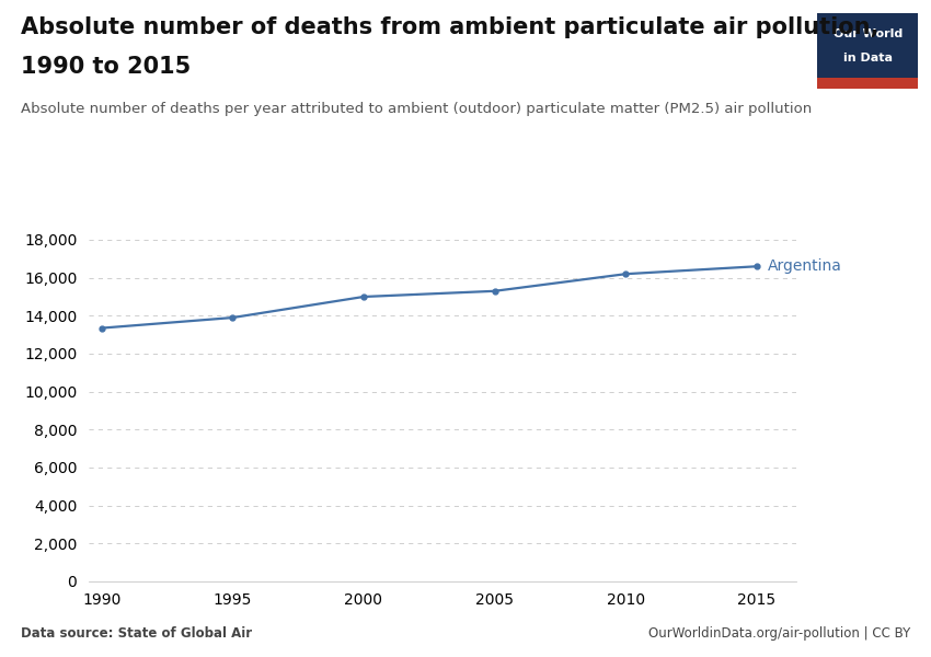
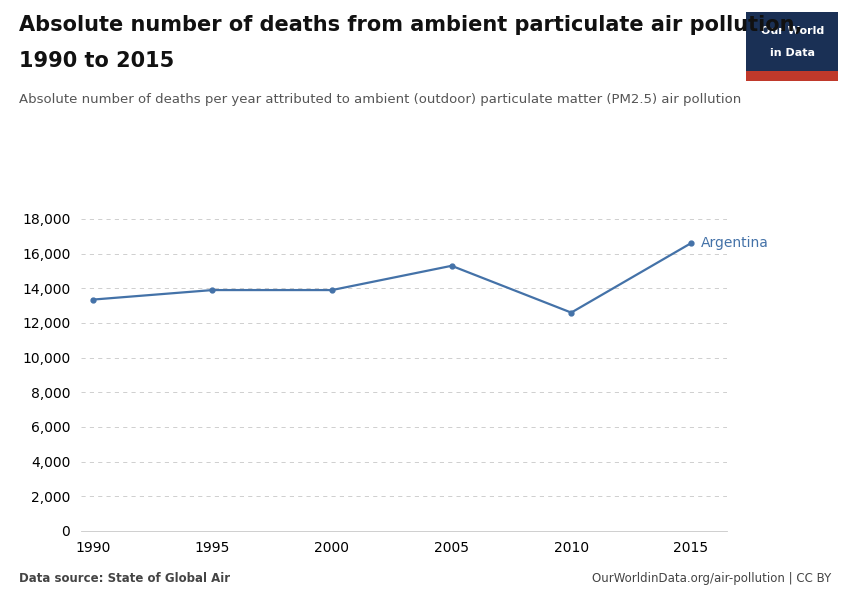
2000: 15,000 -> 13,900
2010: 16,200 -> 12,600
